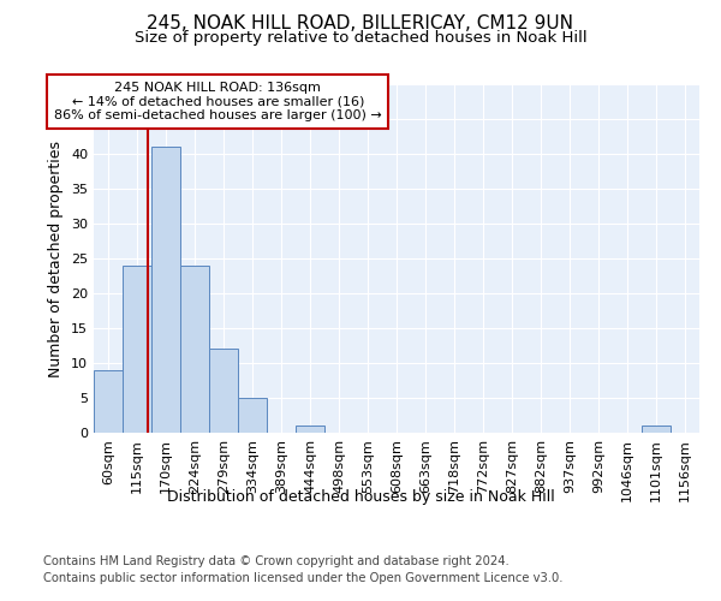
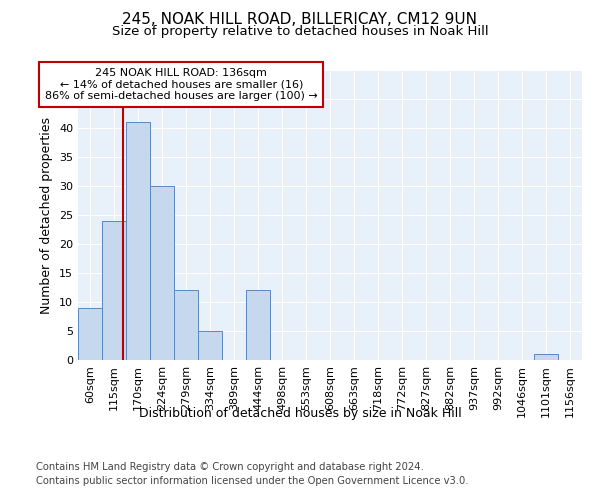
224sqm: 24 -> 30
444sqm: 1 -> 12
